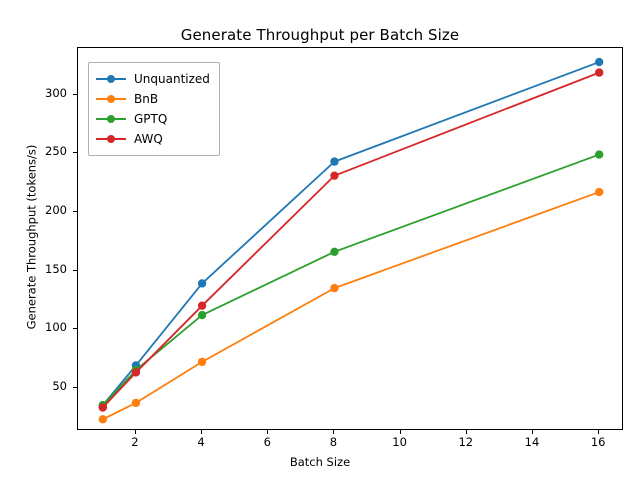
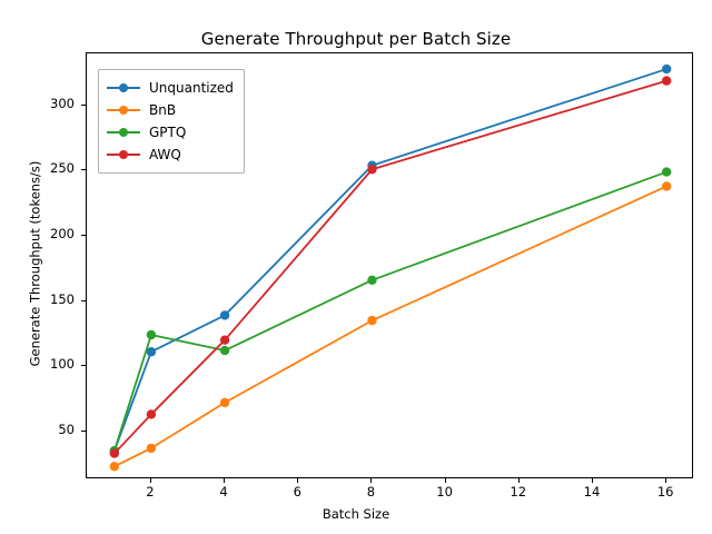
Unquantized/2: 69 -> 111
GPTQ/2: 65 -> 124
Unquantized/8: 243 -> 254
AWQ/8: 231 -> 251
BnB/16: 217 -> 238
